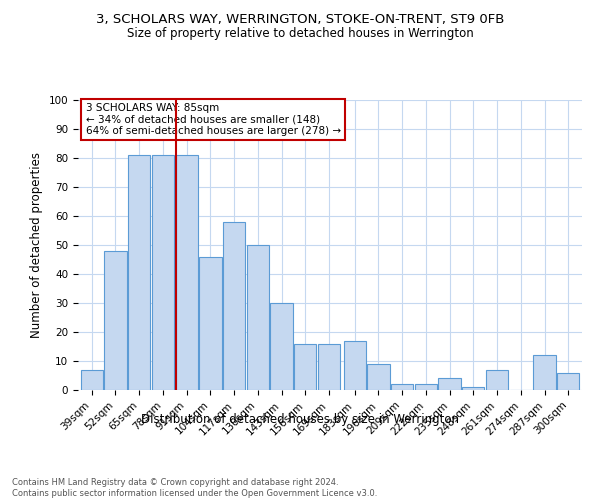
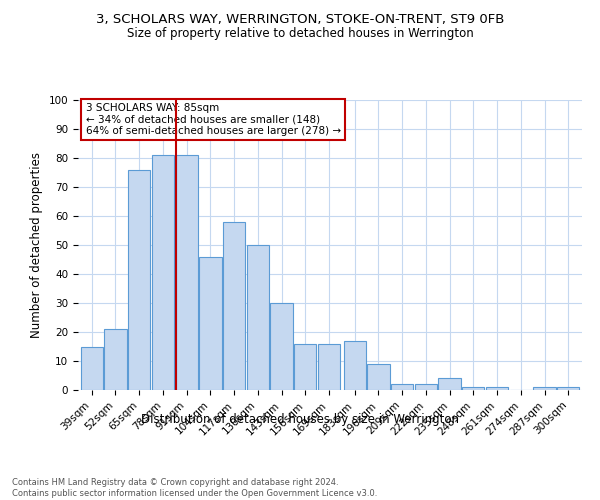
39sqm: 7 -> 15
52sqm: 48 -> 21
65sqm: 81 -> 76
261sqm: 7 -> 1
287sqm: 12 -> 1
300sqm: 6 -> 1
